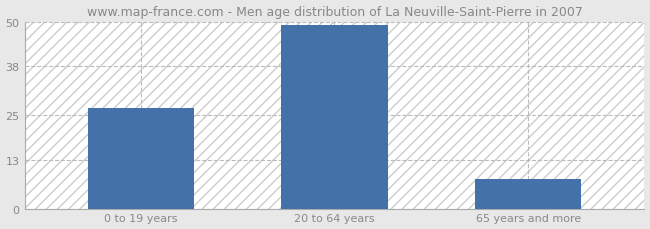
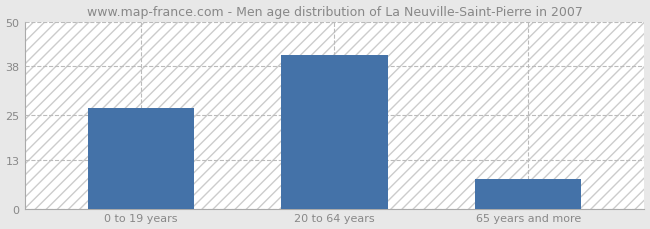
20 to 64 years: 49 -> 41
